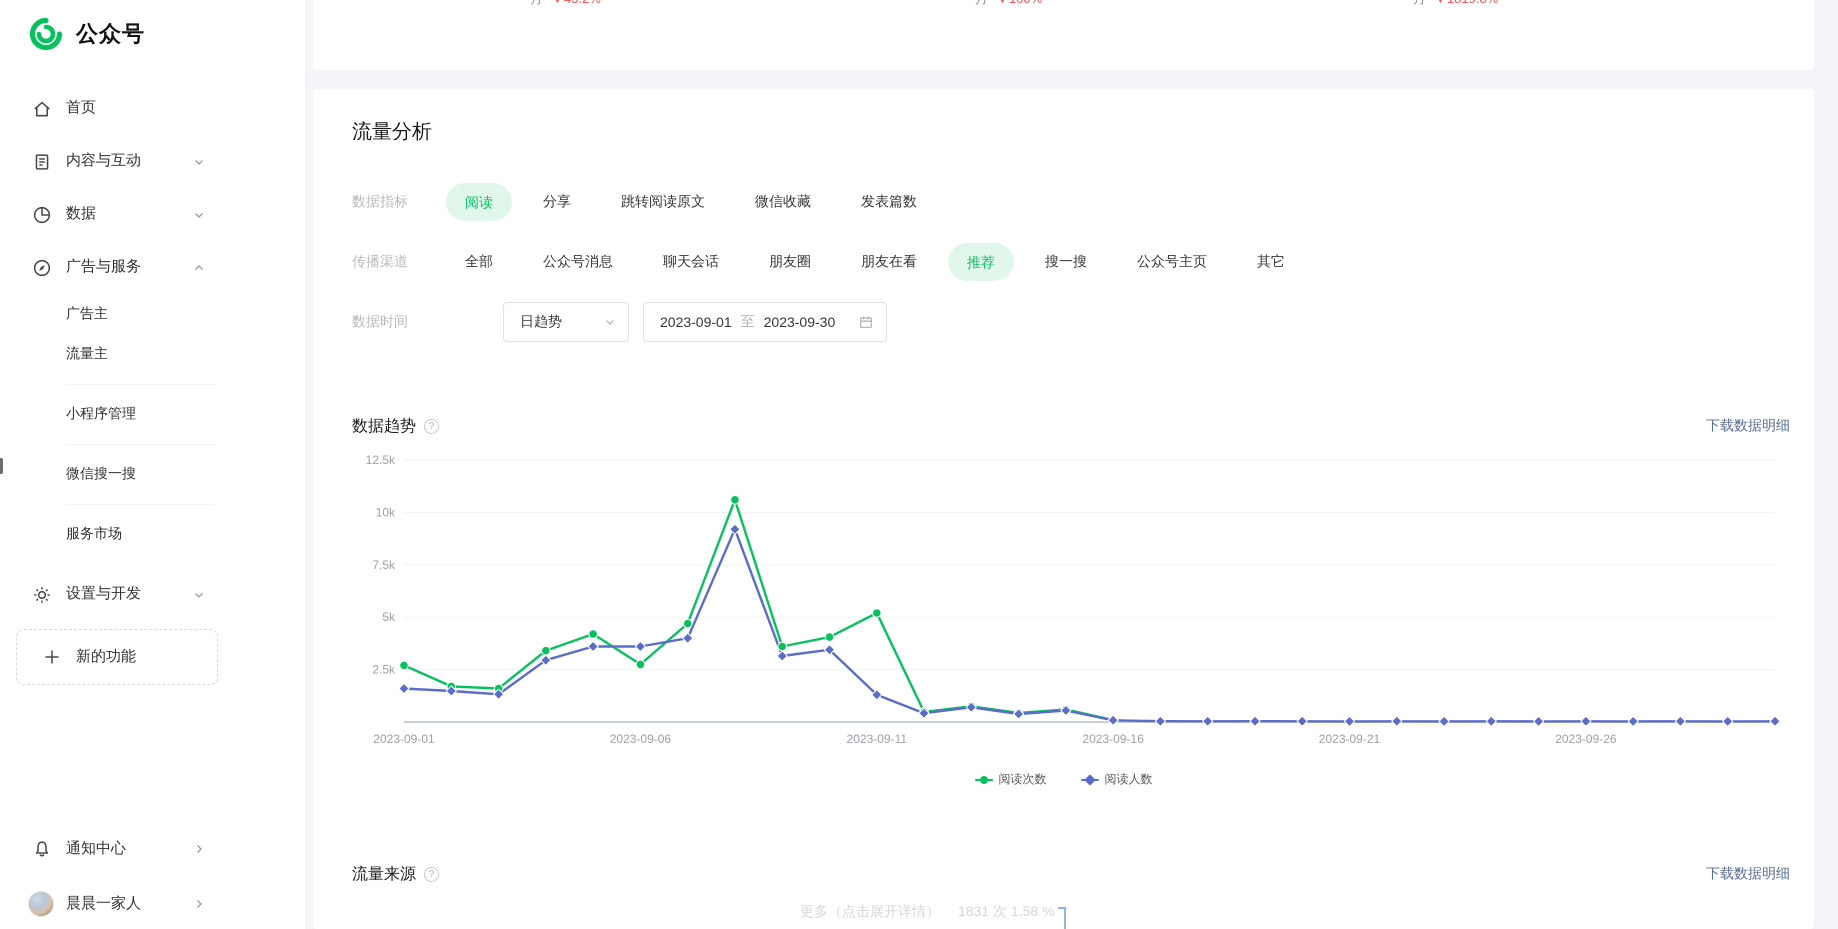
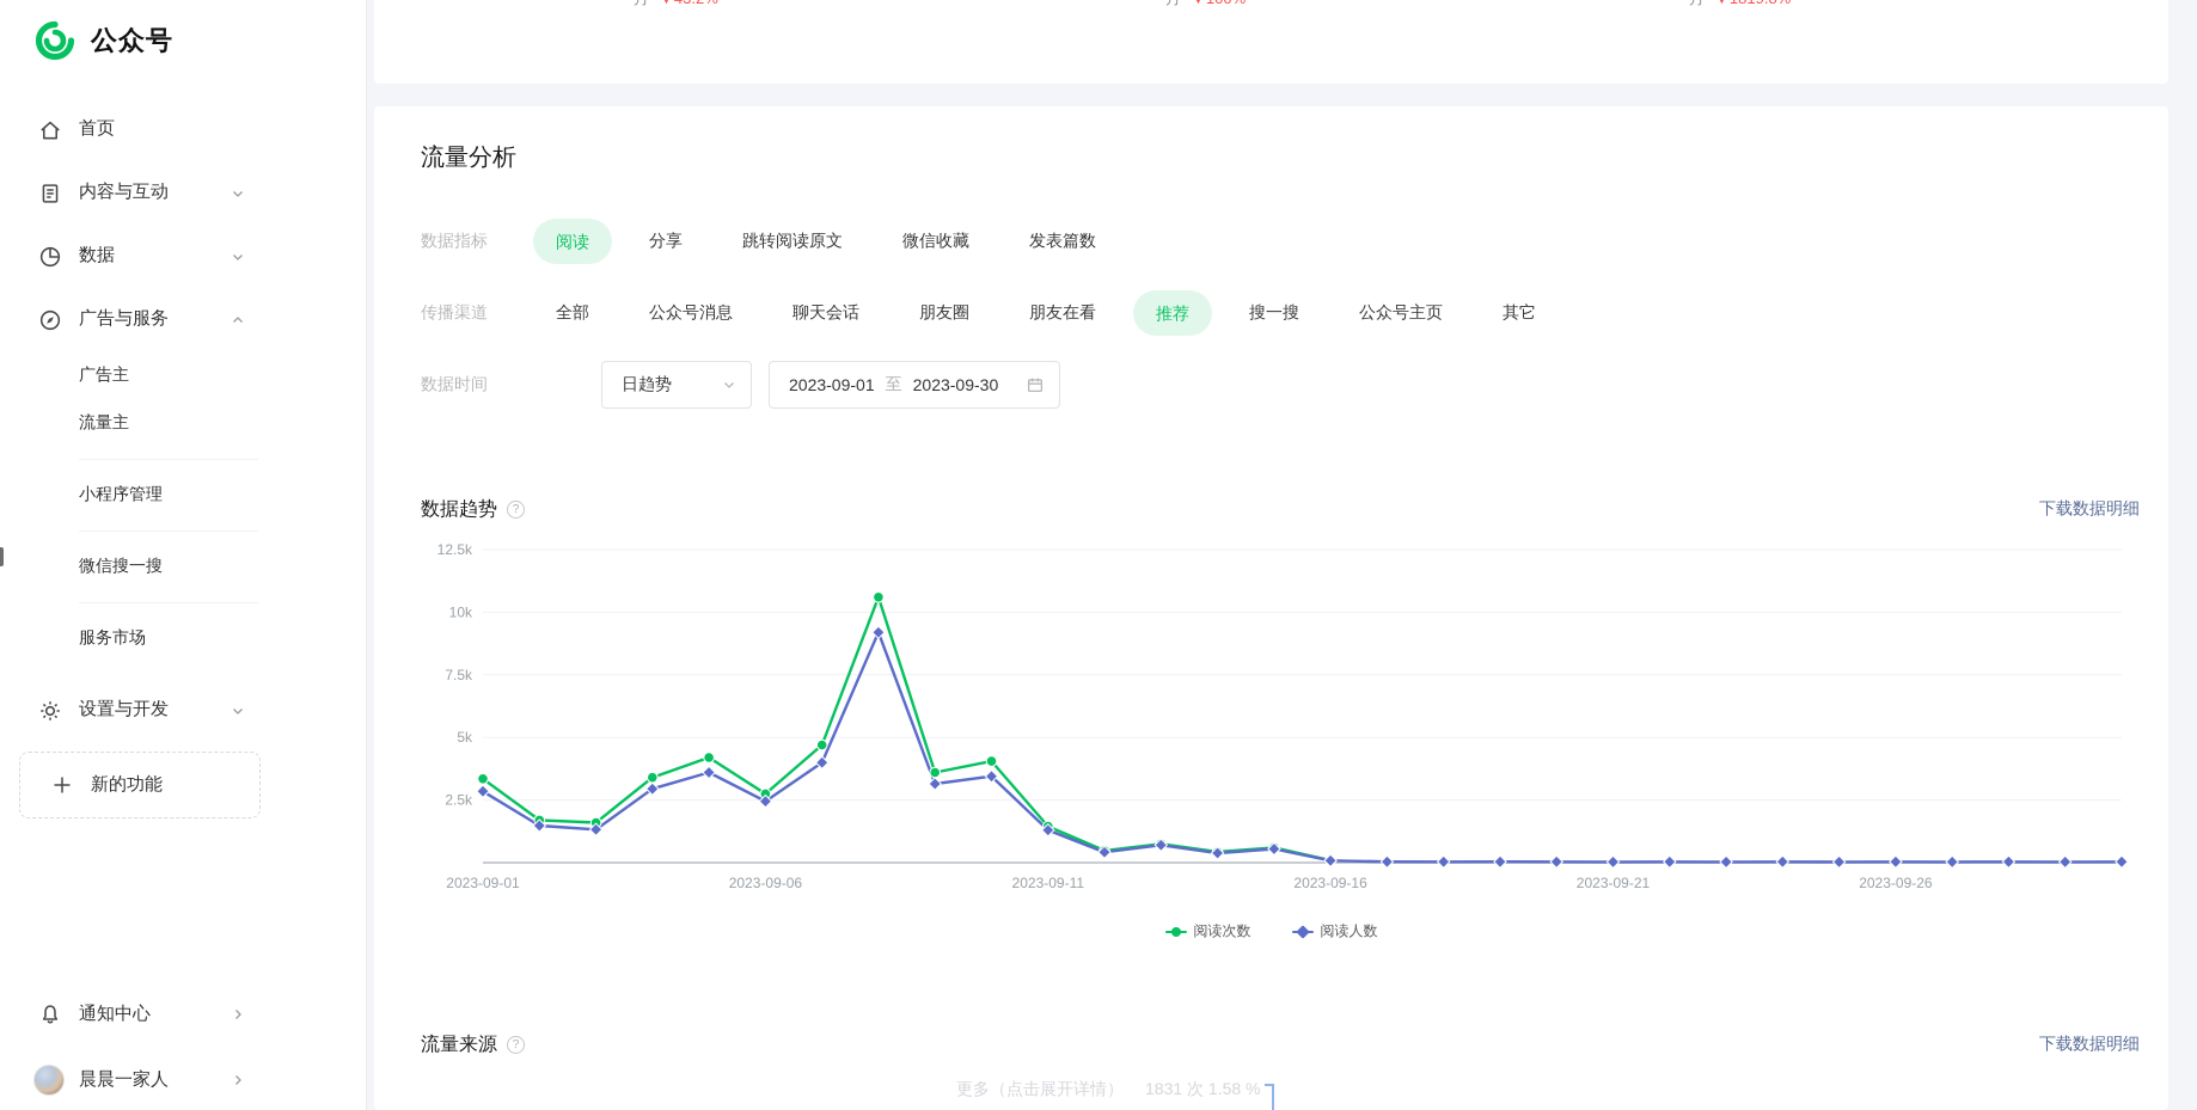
阅读次数/2023-09-01: 2.7k -> 3.4k
阅读人数/2023-09-01: 1.6k -> 2.8k
阅读人数/2023-09-06: 3.6k -> 2.4k
阅读次数/2023-09-11: 5.2k -> 1.4k
